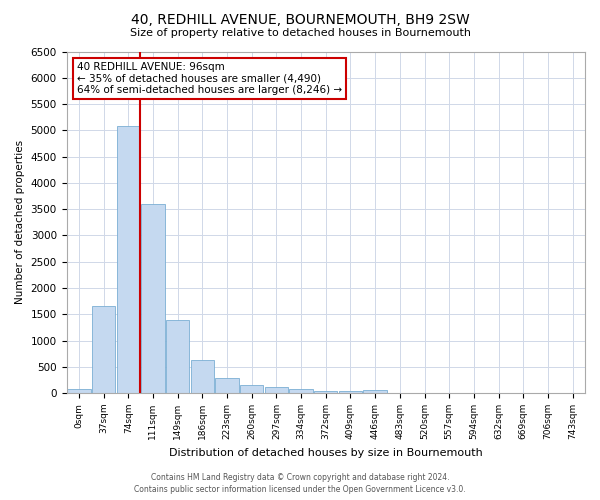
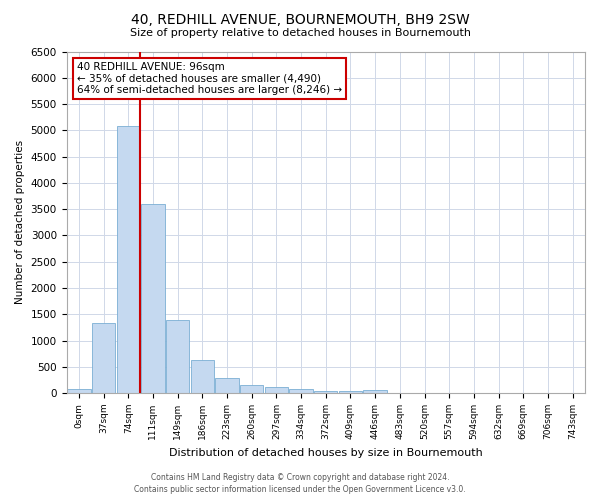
37sqm: 1650 -> 1340
